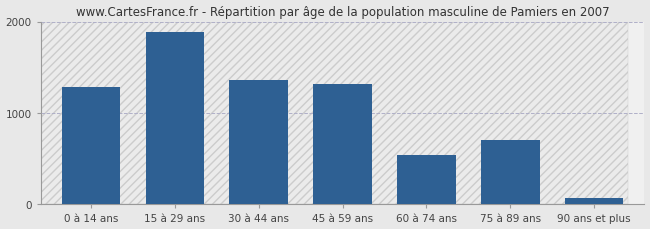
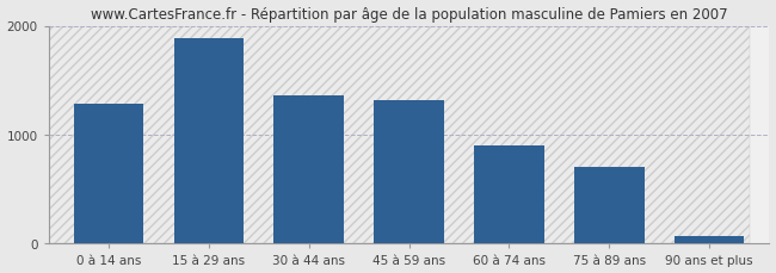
60 à 74 ans: 540 -> 900
